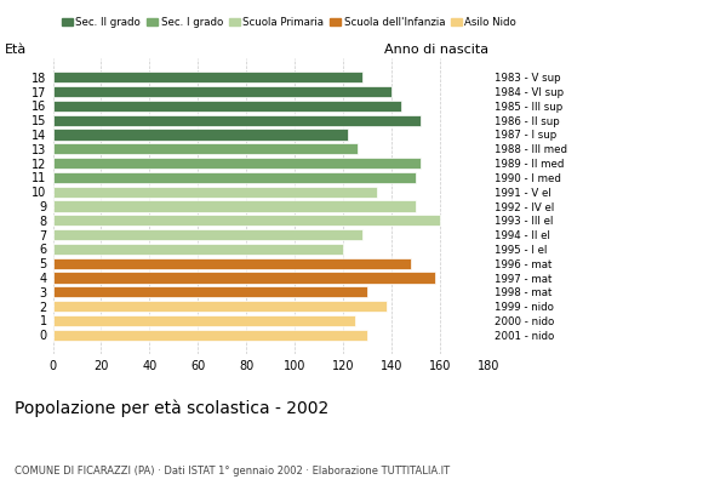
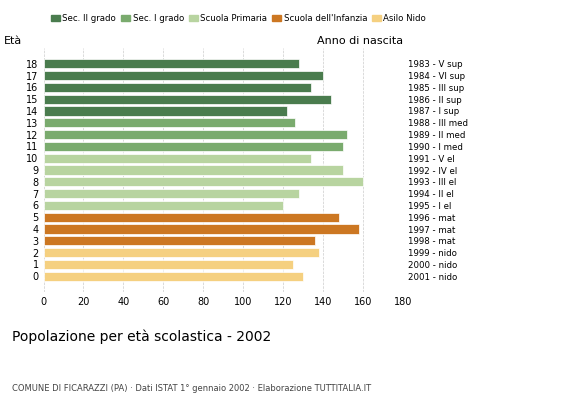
16: 144 -> 134
15: 152 -> 144
3: 130 -> 136
